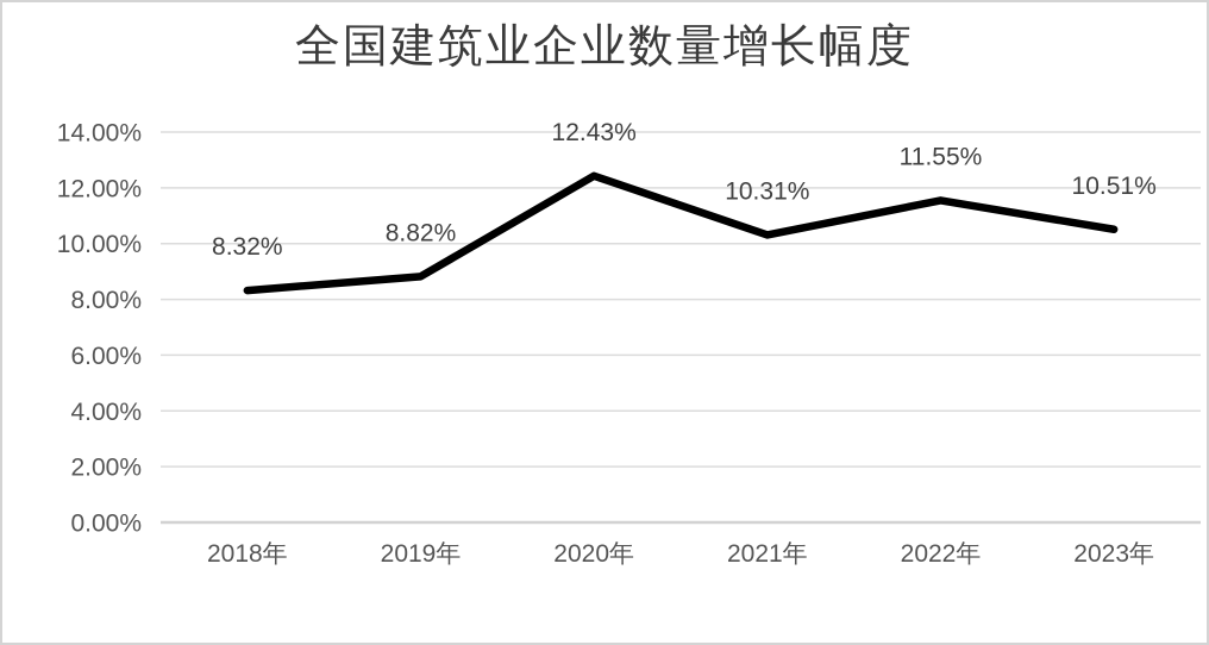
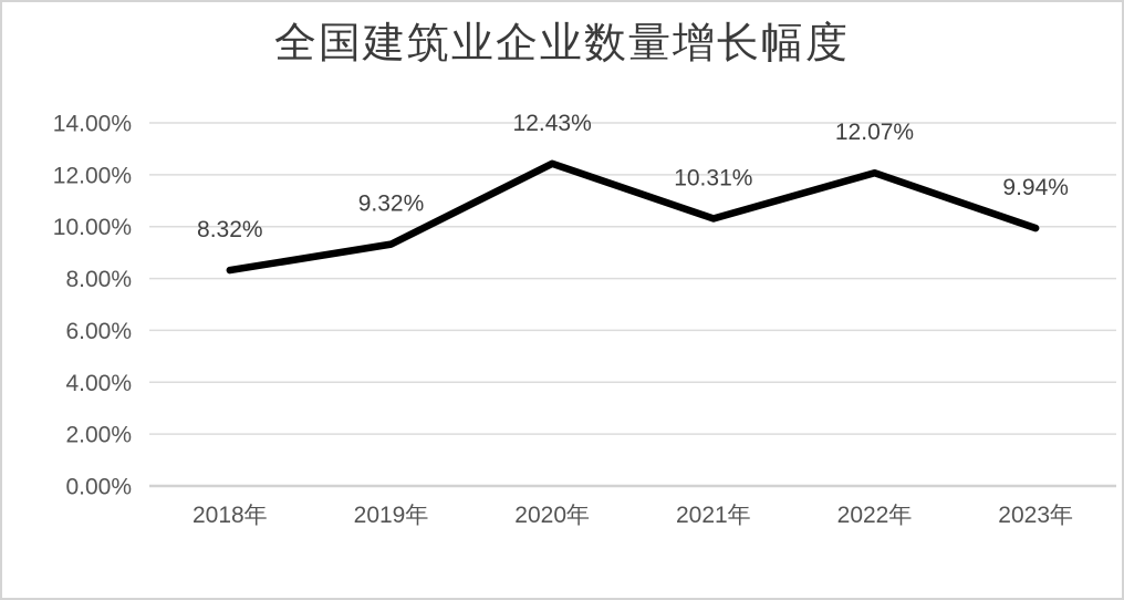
2019年: 8.82% -> 9.32%
2022年: 11.55% -> 12.07%
2023年: 10.51% -> 9.94%
